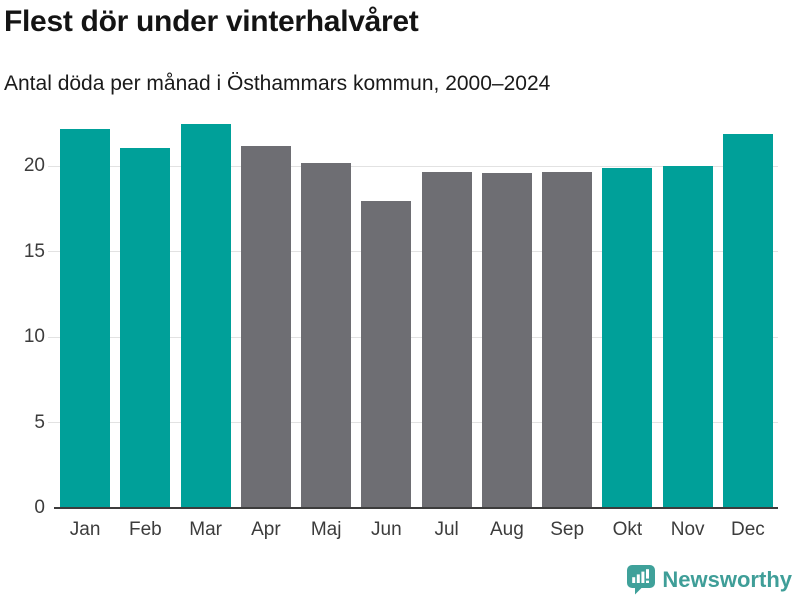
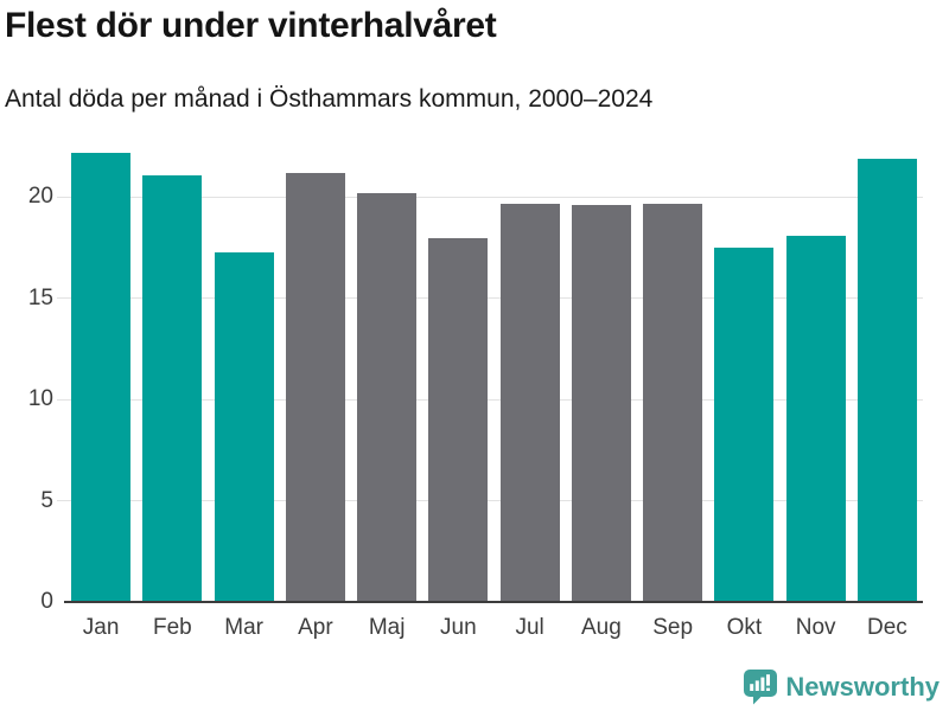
Mar: 22.5 -> 17.3
Okt: 19.9 -> 17.5
Nov: 20.0 -> 18.1
